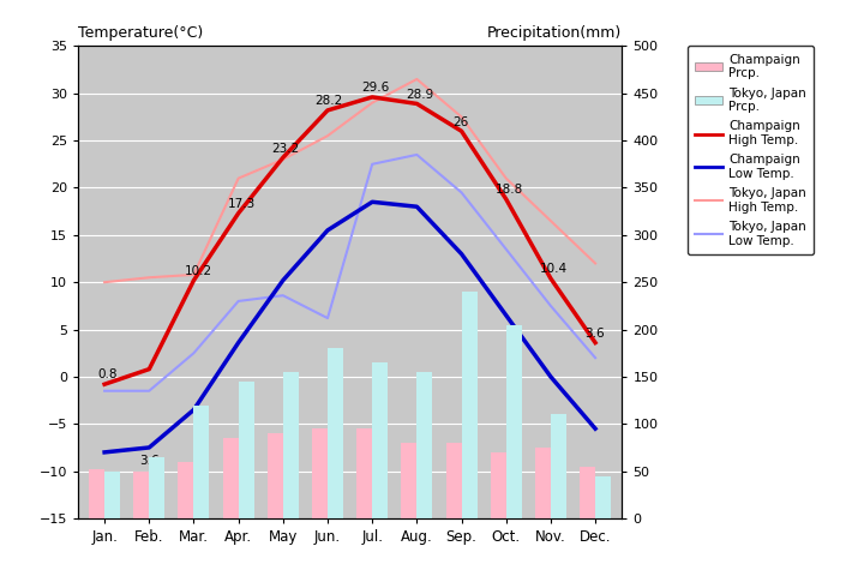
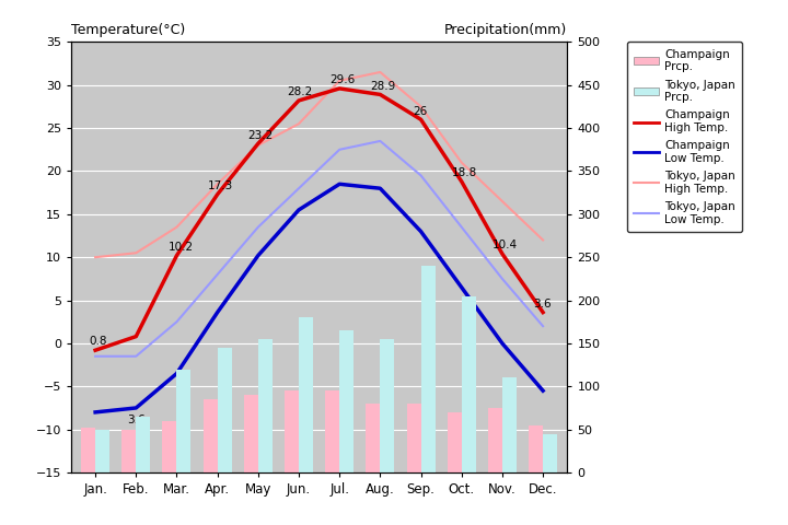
Tokyo, Japan High Temp./Mar.: 10.8 -> 13.5
Tokyo, Japan High Temp./Apr.: 21.0 -> 18.5
Tokyo, Japan Low Temp./May: 8.6 -> 13.5
Tokyo, Japan Low Temp./Jun.: 6.2 -> 18.0
Tokyo, Japan High Temp./Jul.: 29.0 -> 30.5
